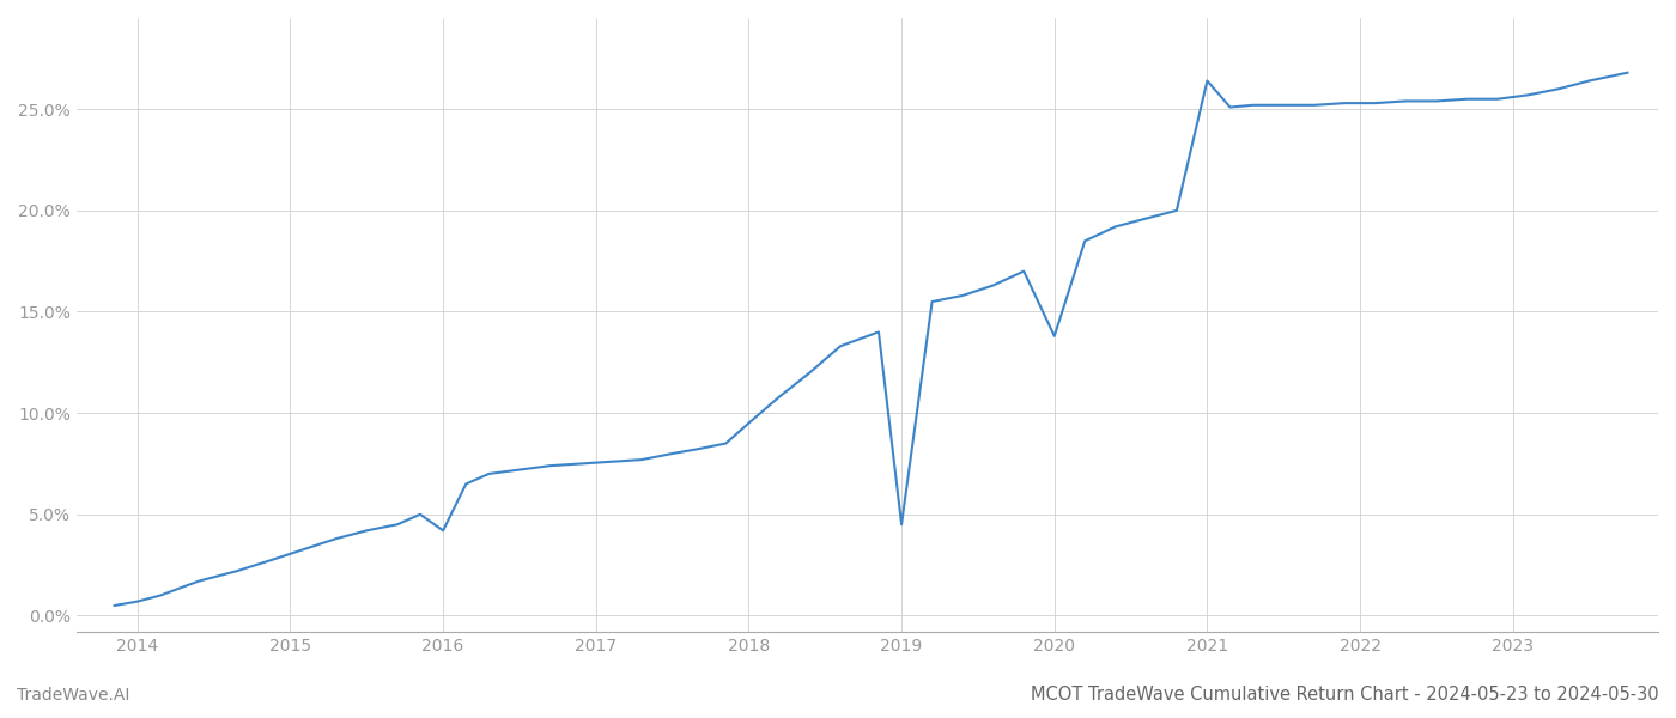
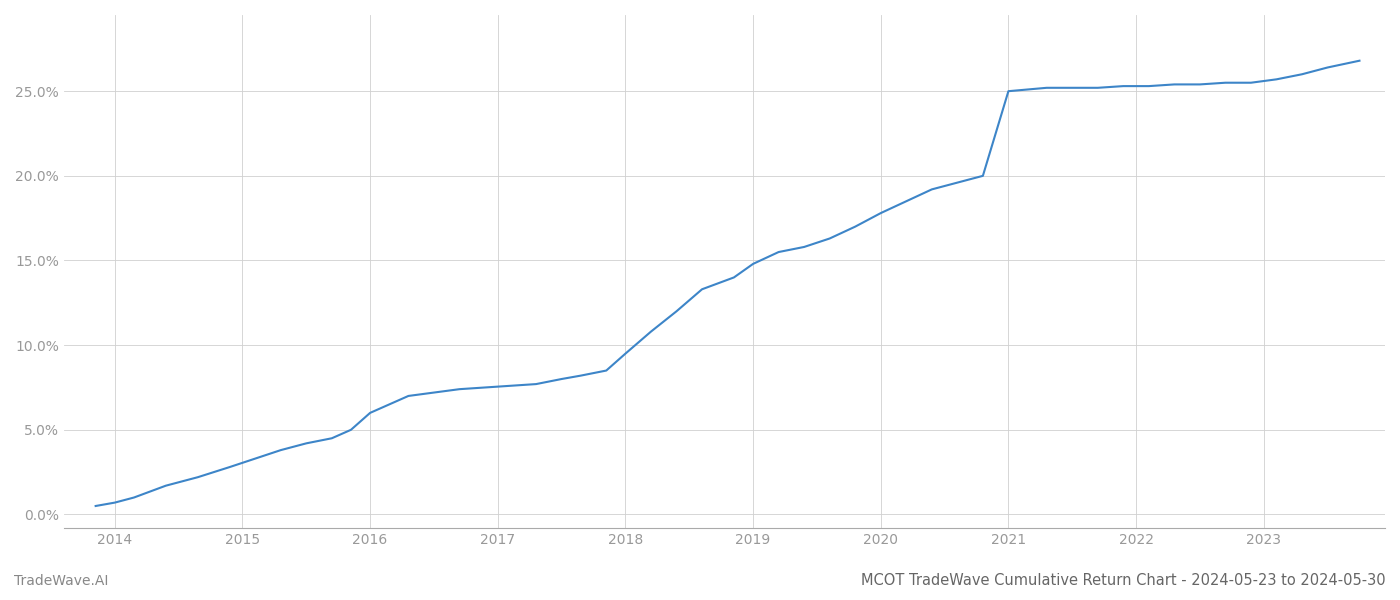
2016: 4.2% -> 6.0%
2019: 4.5% -> 14.8%
2020: 13.8% -> 17.8%
2021: 26.4% -> 25.0%
